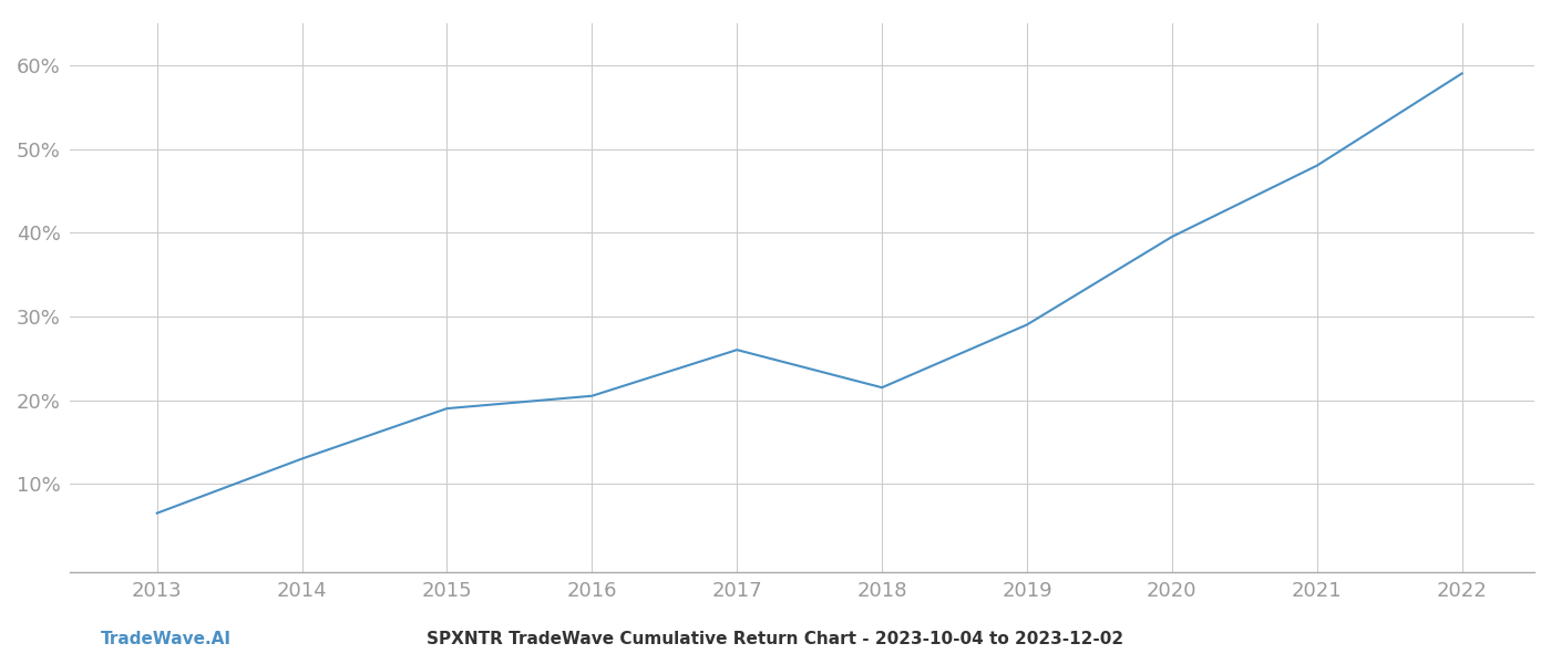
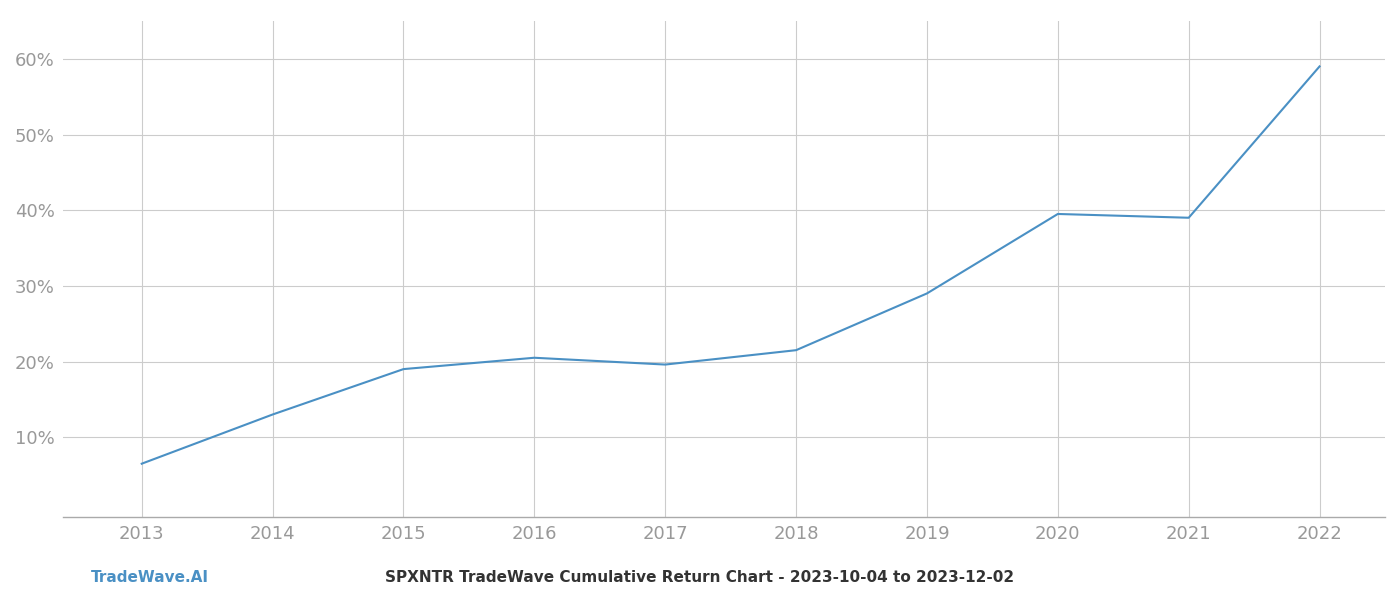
2017: 26.0% -> 19.6%
2021: 48.0% -> 39.0%
